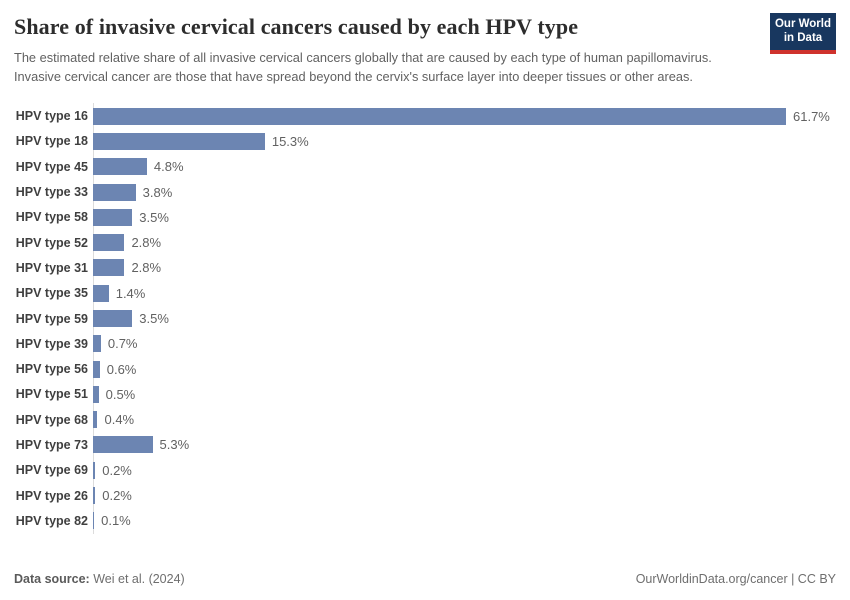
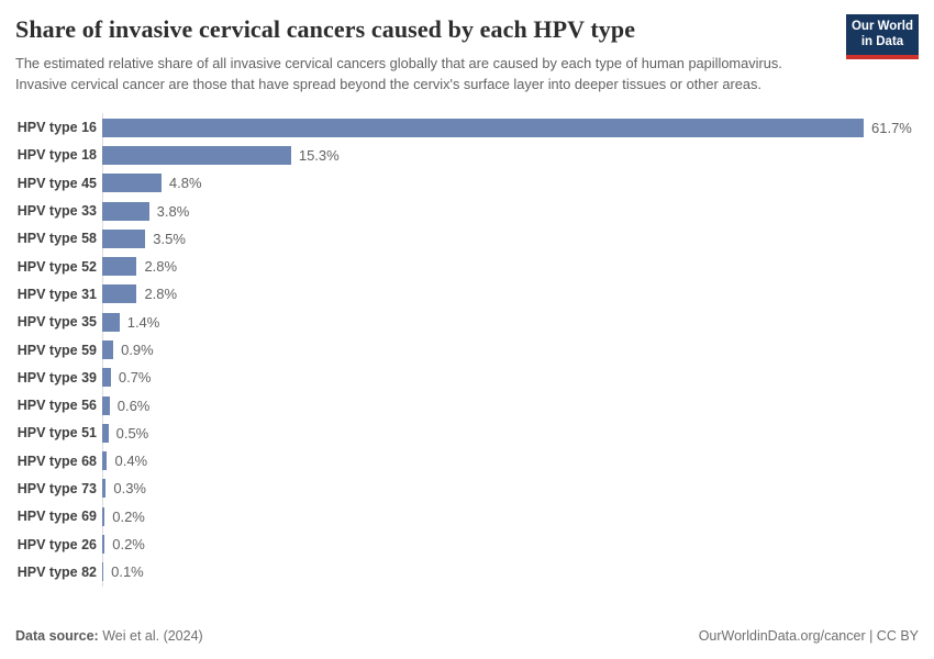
HPV type 59: 3.5% -> 0.9%
HPV type 73: 5.3% -> 0.3%
